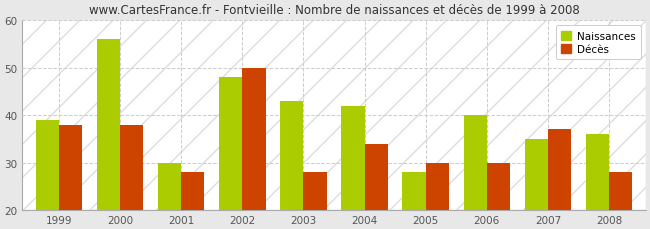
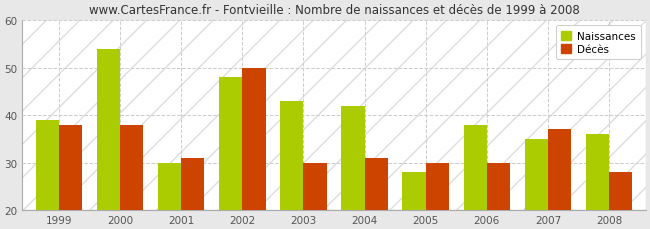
Naissances/2000: 56 -> 54
Décès/2001: 28 -> 31
Décès/2003: 28 -> 30
Décès/2004: 34 -> 31
Naissances/2006: 40 -> 38
